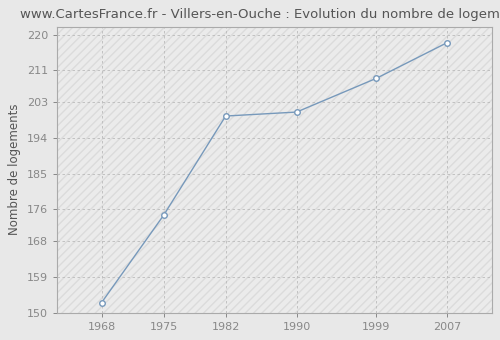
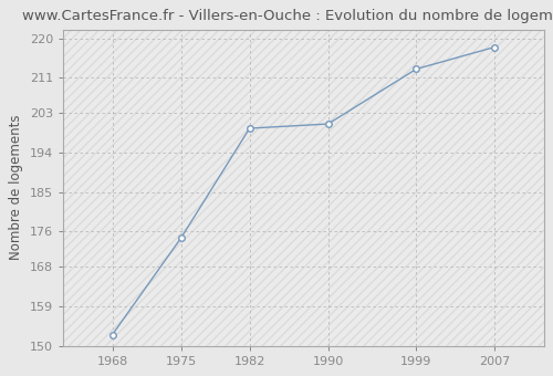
1999: 209.0 -> 213.0
